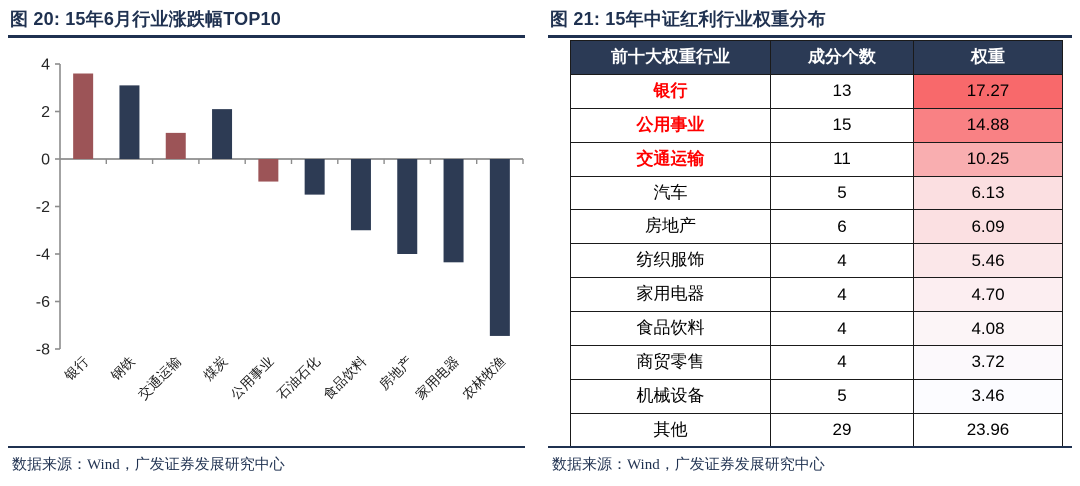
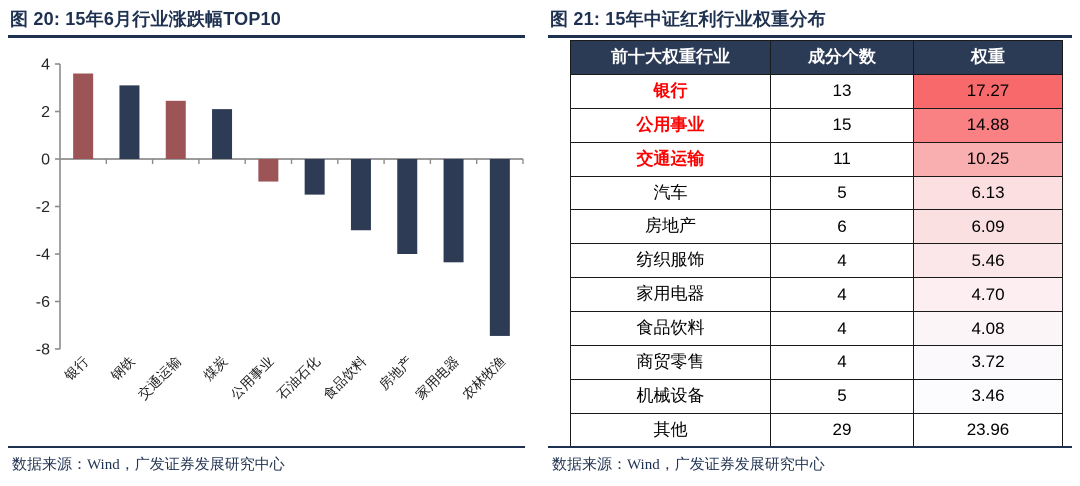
交通运输: 1.1 -> 2.5
